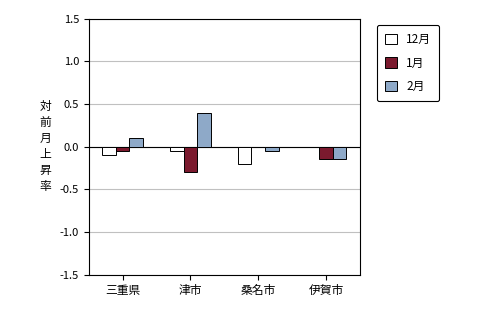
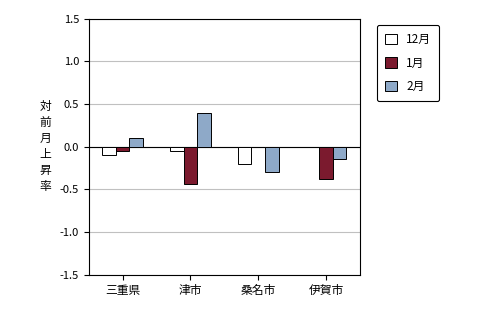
1月/津市: -0.30 -> -0.44
2月/桑名市: -0.05 -> -0.30
1月/伊賀市: -0.15 -> -0.38
